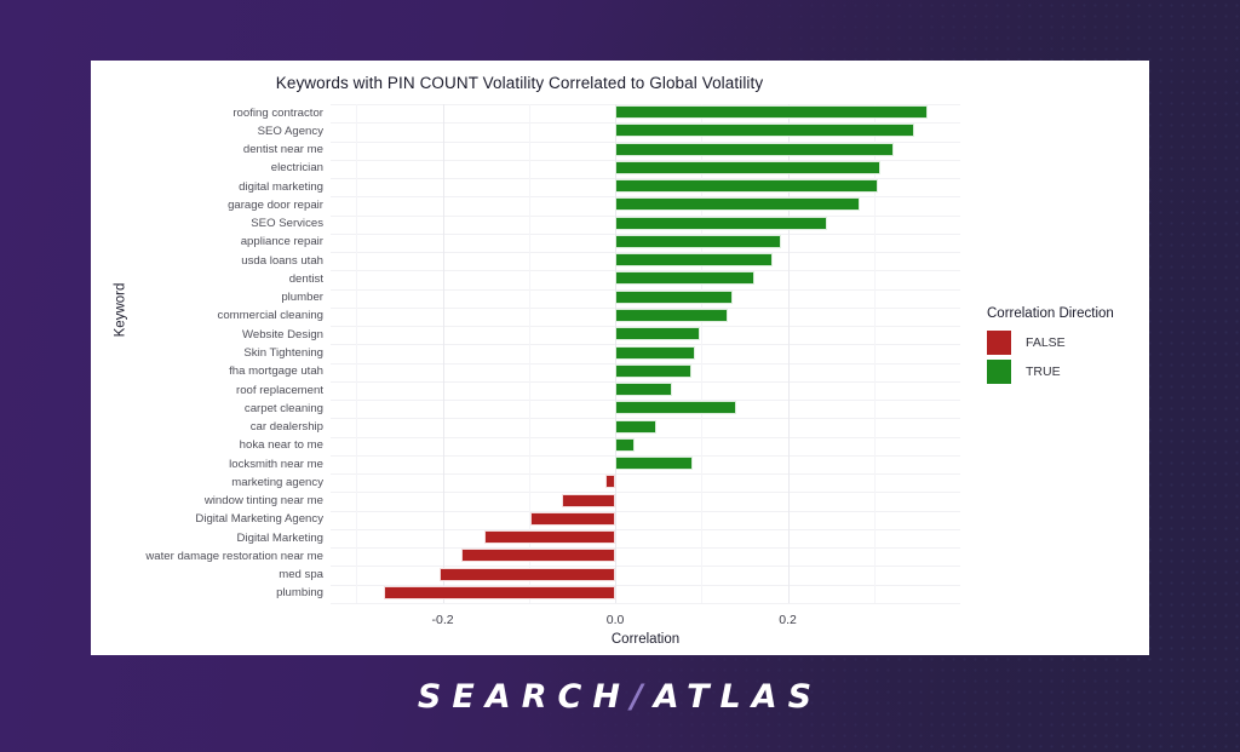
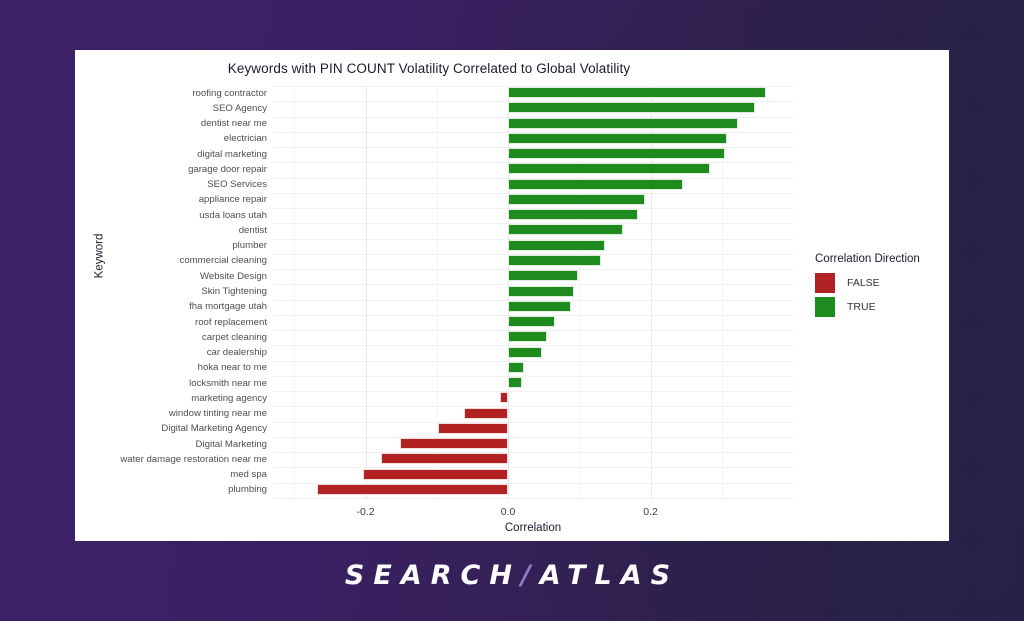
carpet cleaning: 0.14 -> 0.06
locksmith near me: 0.09 -> 0.02
